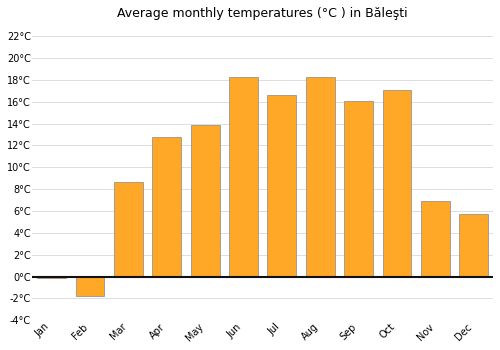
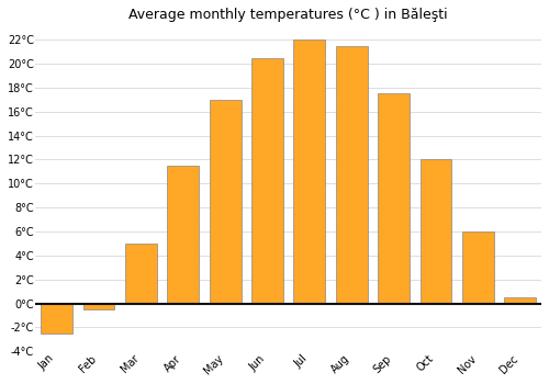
Jan: -0.1°C -> -2.5°C
Feb: -1.8°C -> -0.5°C
Mar: 8.7°C -> 5.0°C
Apr: 12.8°C -> 11.5°C
May: 13.9°C -> 17.0°C
Jun: 18.3°C -> 20.5°C
Jul: 16.6°C -> 22.0°C
Aug: 18.3°C -> 21.5°C
Sep: 16.1°C -> 17.5°C
Oct: 17.1°C -> 12.0°C
Nov: 6.9°C -> 6.0°C
Dec: 5.7°C -> 0.5°C
